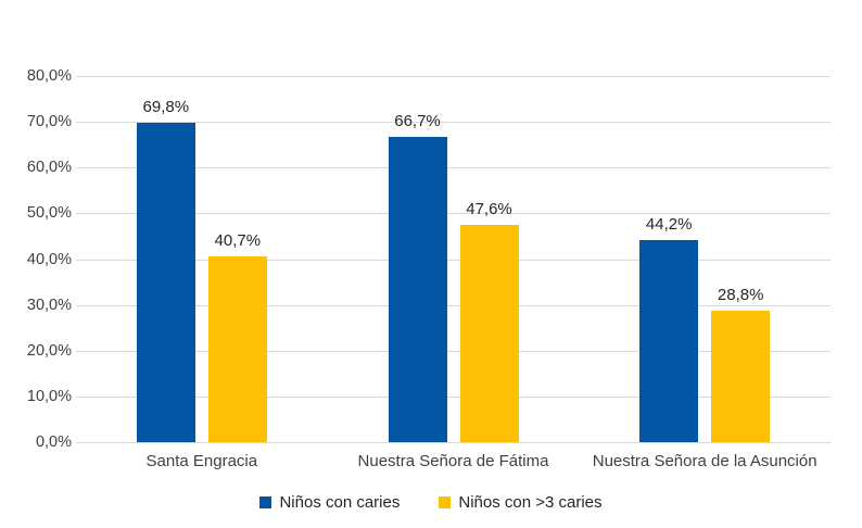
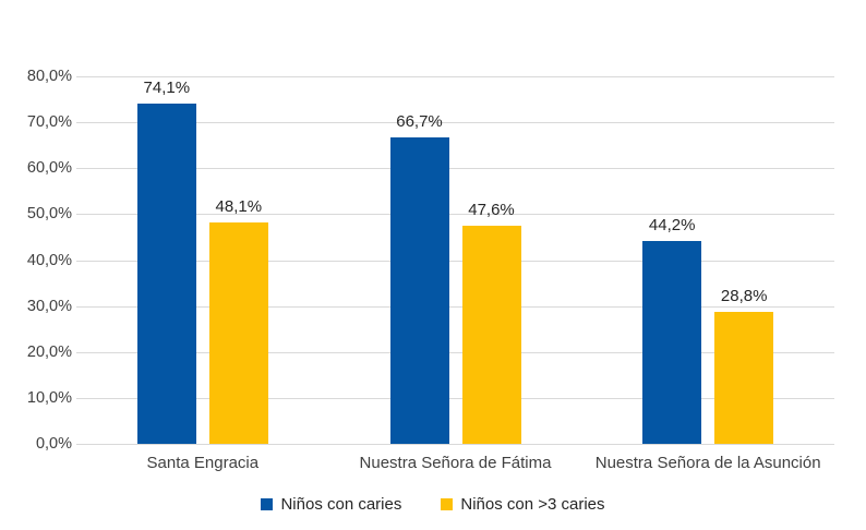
Niños con caries/Santa Engracia: 69,8% -> 74,1%
Niños con >3 caries/Santa Engracia: 40,7% -> 48,1%
